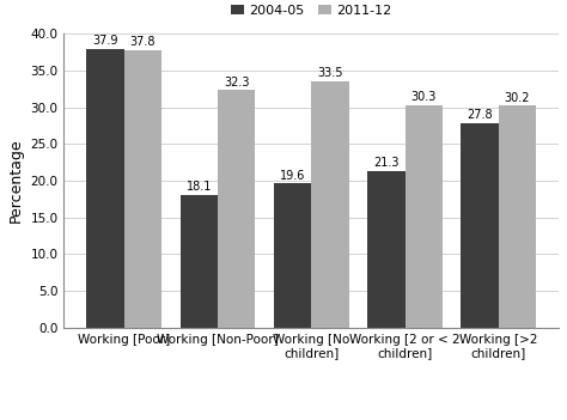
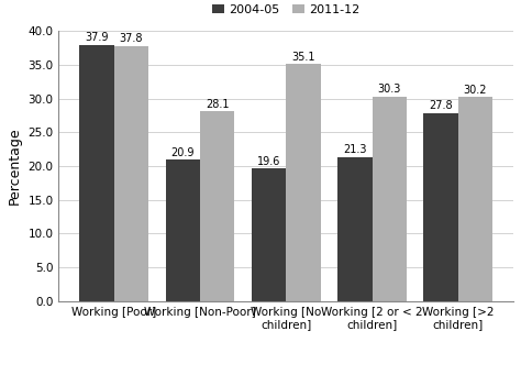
2004-05/Working [Non-Poor]: 18.1 -> 20.9
2011-12/Working [Non-Poor]: 32.3 -> 28.1
2011-12/Working [No children]: 33.5 -> 35.1
